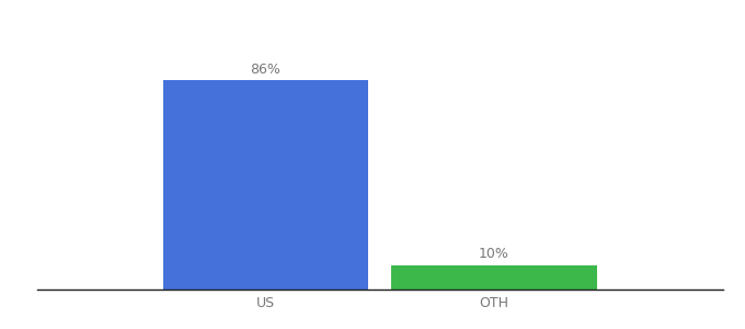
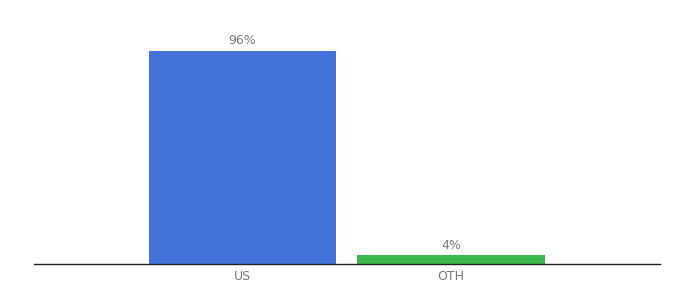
US: 86% -> 96%
OTH: 10% -> 4%
